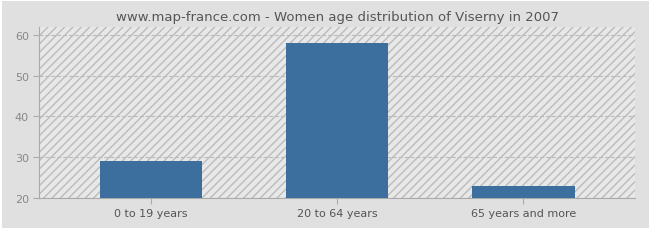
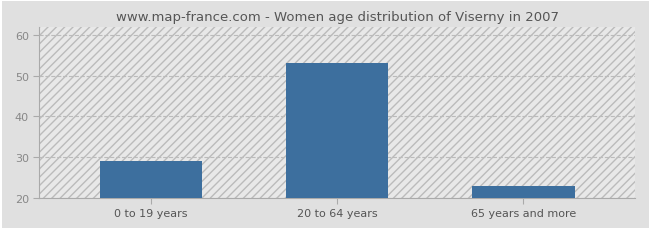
20 to 64 years: 58 -> 53
